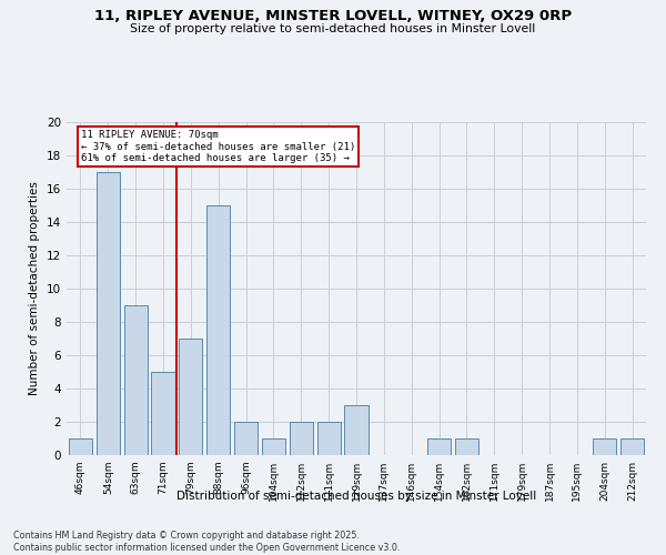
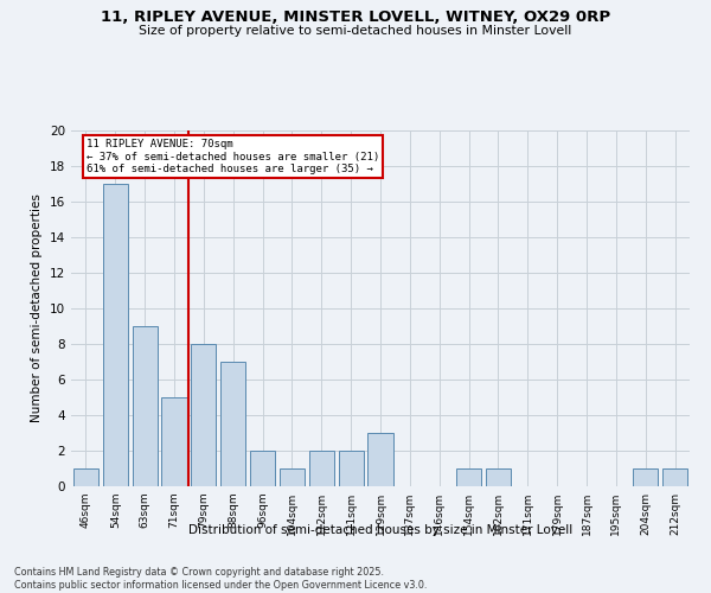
79sqm: 7 -> 8
88sqm: 15 -> 7
